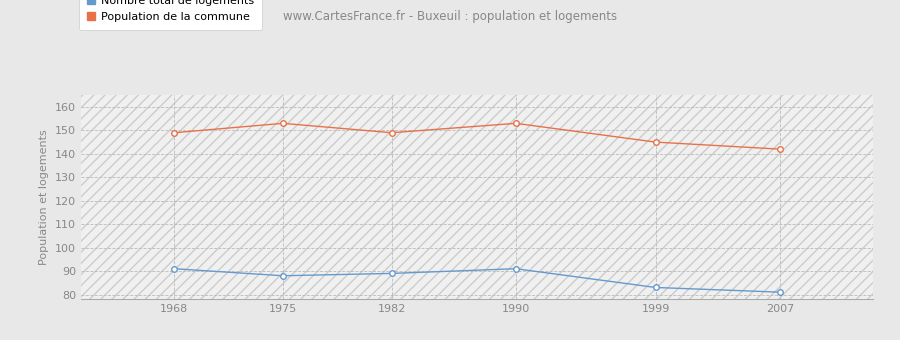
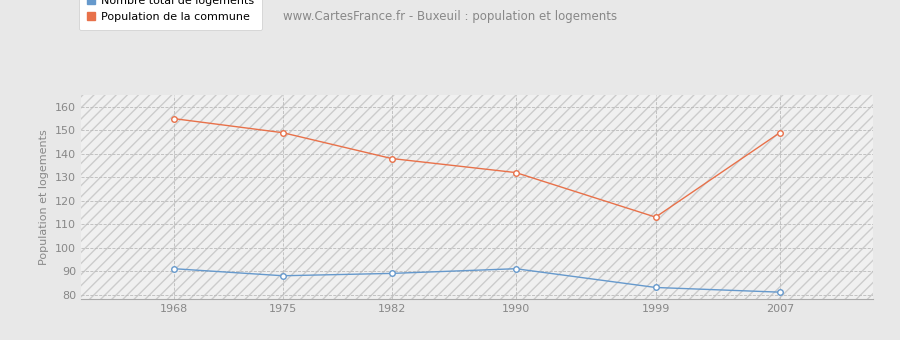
Population de la commune/1968: 149 -> 155
Population de la commune/1975: 153 -> 149
Population de la commune/1982: 149 -> 138
Population de la commune/1990: 153 -> 132
Population de la commune/1999: 145 -> 113
Population de la commune/2007: 142 -> 149
